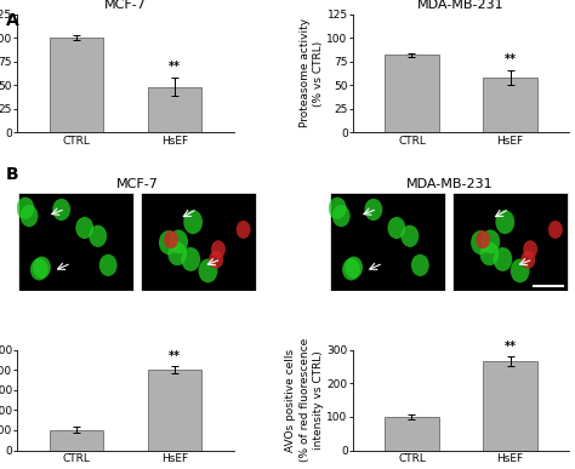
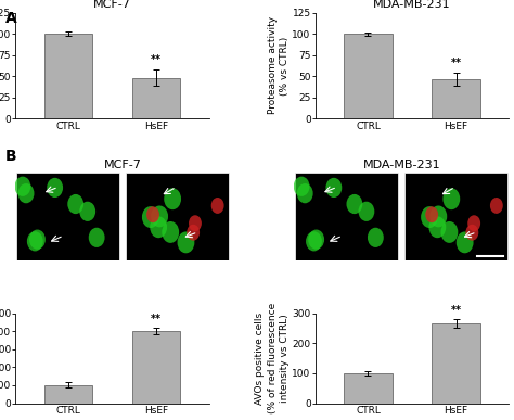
MDA-MB-231/CTRL: 82 -> 100
MDA-MB-231/HsEF: 58 -> 46
